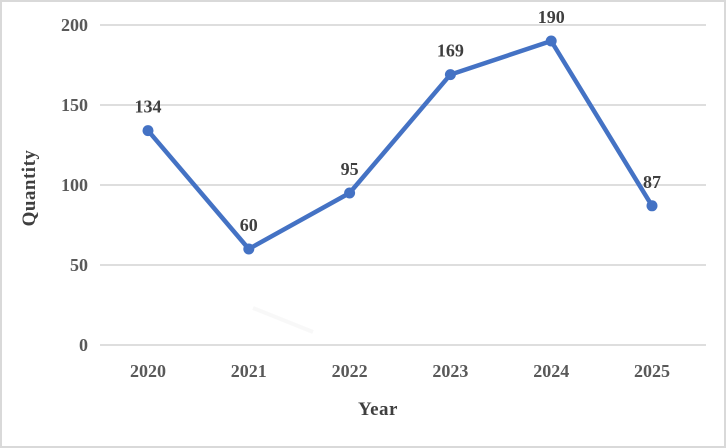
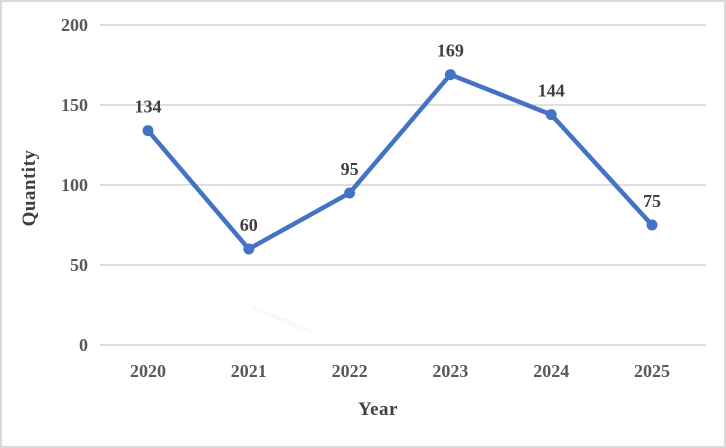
2024: 190 -> 144
2025: 87 -> 75
